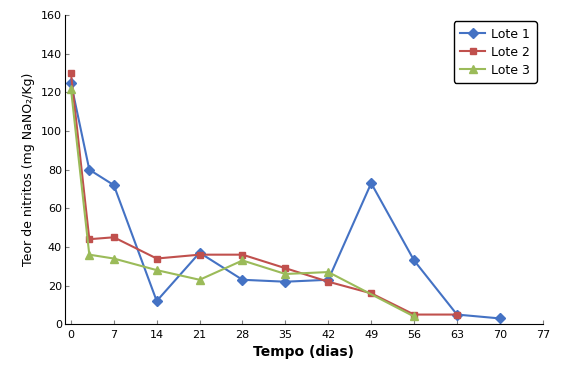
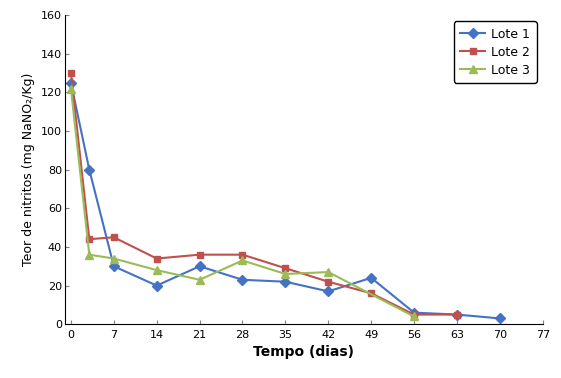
Lote 1/7: 72 -> 30
Lote 1/14: 12 -> 20
Lote 1/21: 37 -> 30
Lote 1/42: 23 -> 17
Lote 1/49: 73 -> 24
Lote 1/56: 33 -> 6
